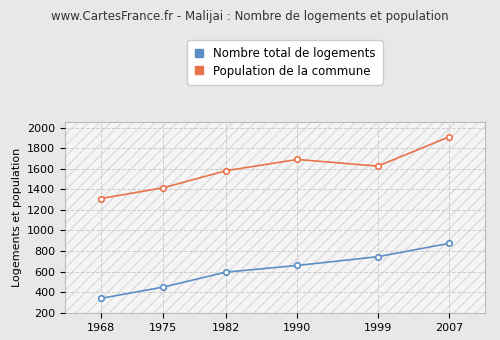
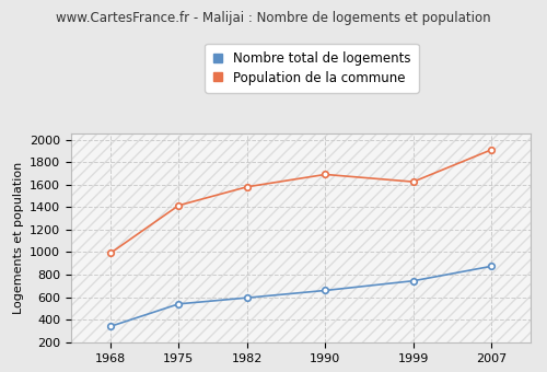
Population de la commune/1968: 1310 -> 990
Nombre total de logements/1975: 450 -> 540
